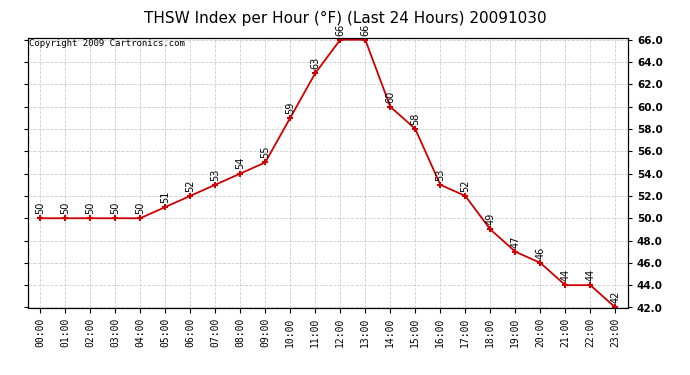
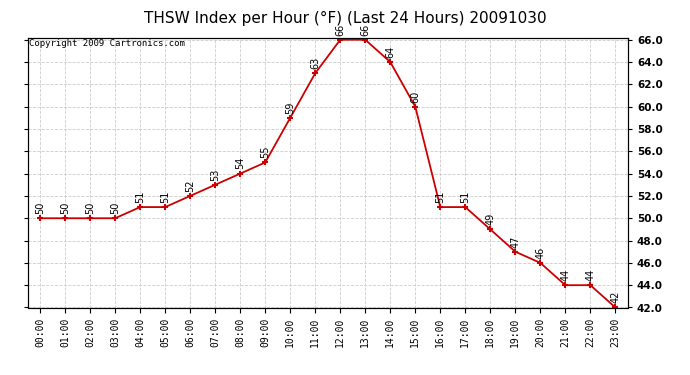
04:00: 50 -> 51
14:00: 60 -> 64
15:00: 58 -> 60
16:00: 53 -> 51
17:00: 52 -> 51
